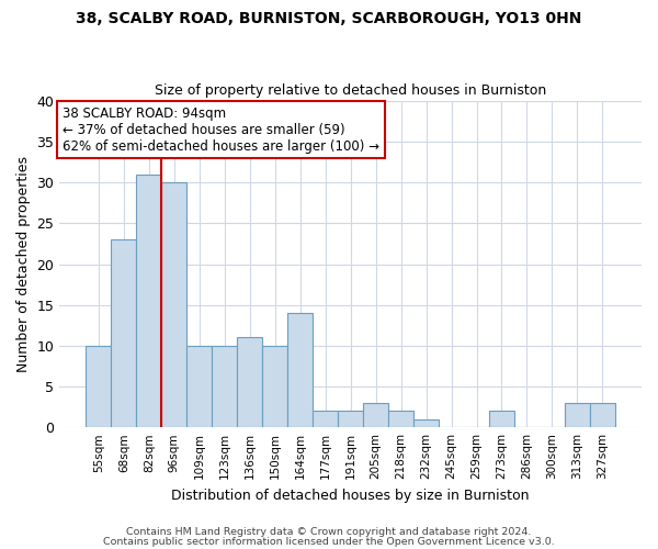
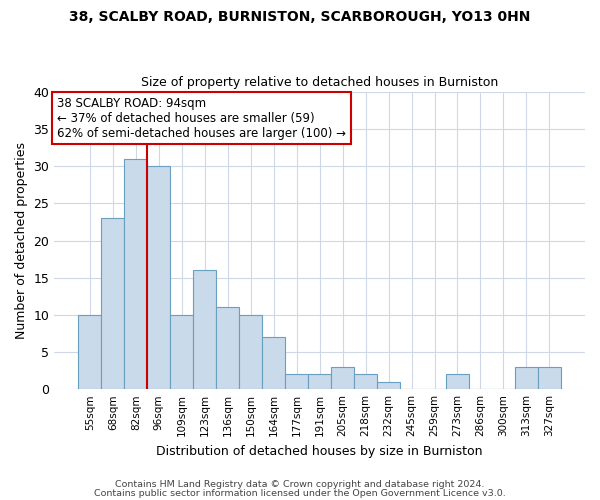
123sqm: 10 -> 16
164sqm: 14 -> 7
